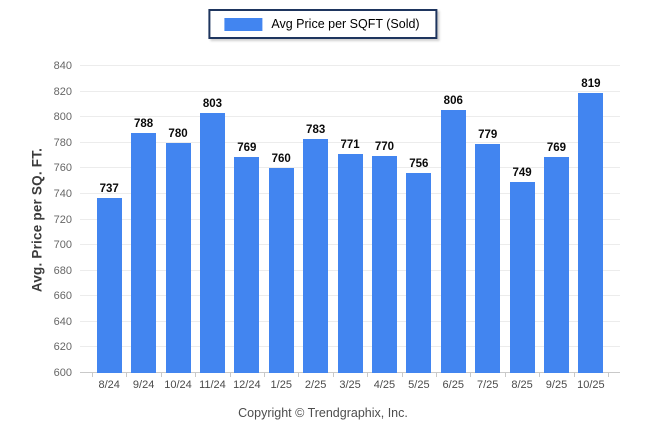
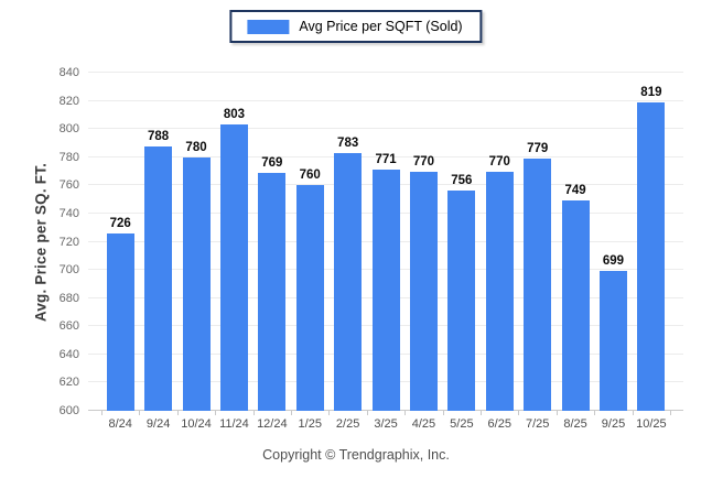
8/24: 737 -> 726
6/25: 806 -> 770
9/25: 769 -> 699
